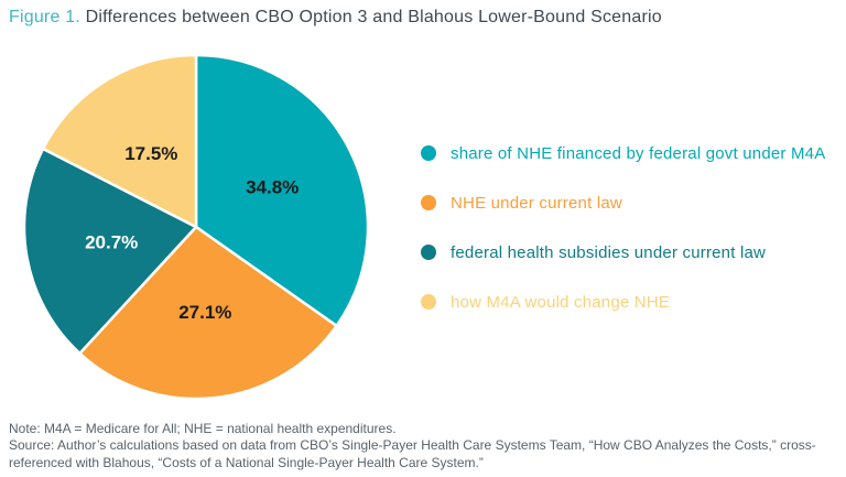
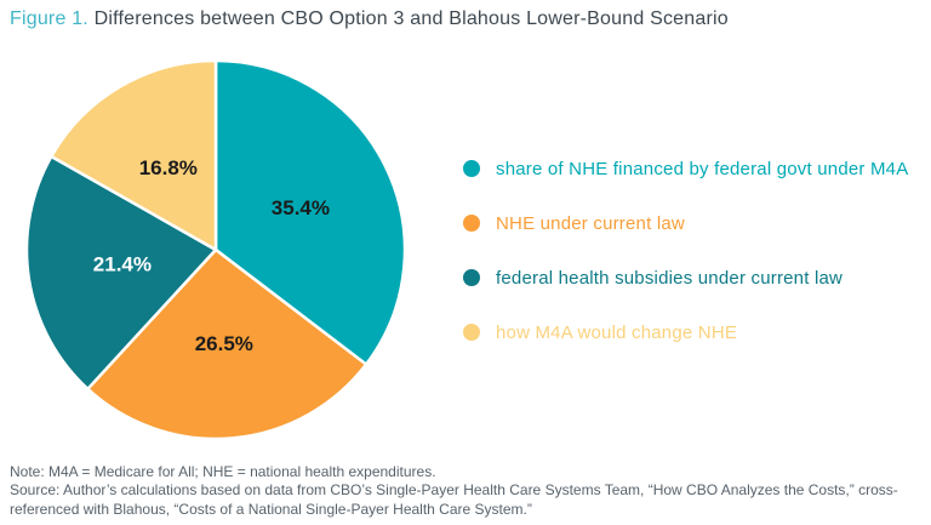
share of NHE financed by federal govt under M4A: 34.8% -> 35.4%
NHE under current law: 27.1% -> 26.5%
federal health subsidies under current law: 20.7% -> 21.4%
how M4A would change NHE: 17.5% -> 16.8%
